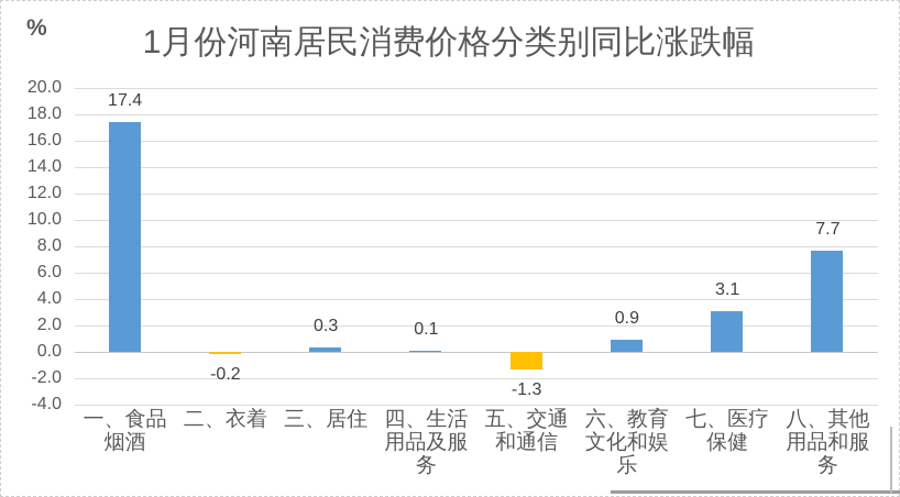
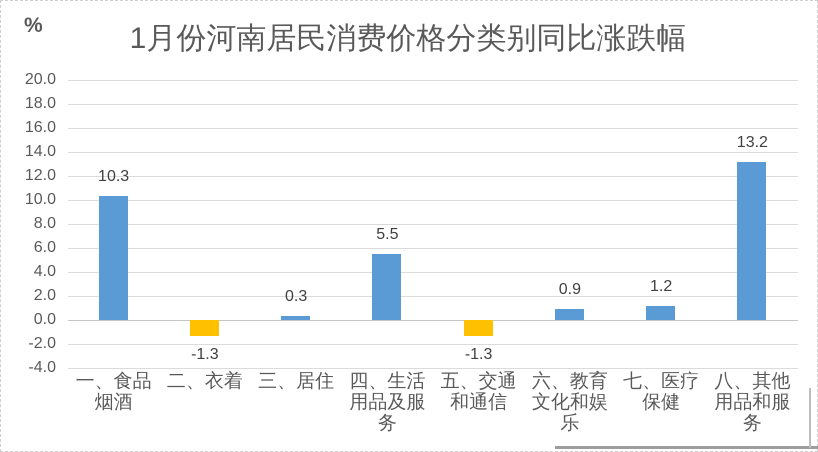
一、食品烟酒: 17.4 -> 10.3
二、衣着: -0.2 -> -1.3
四、生活用品及服务: 0.1 -> 5.5
七、医疗保健: 3.1 -> 1.2
八、其他用品和服务: 7.7 -> 13.2
